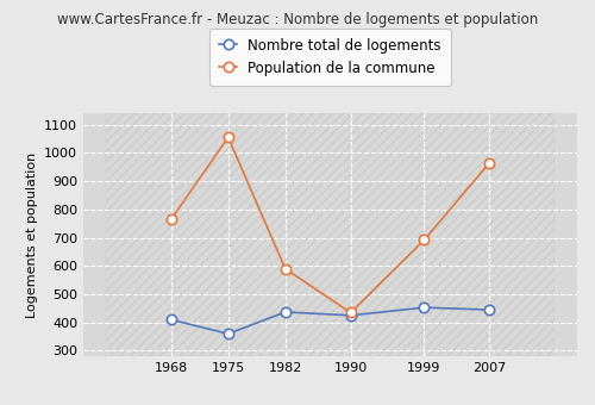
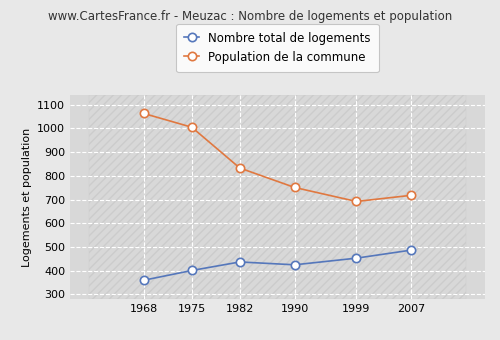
Nombre total de logements/1968: 410 -> 360
Population de la commune/1968: 765 -> 1063
Nombre total de logements/1975: 360 -> 401
Population de la commune/1975: 1055 -> 1005
Population de la commune/1982: 590 -> 833
Population de la commune/1990: 435 -> 751
Nombre total de logements/2007: 445 -> 487
Population de la commune/2007: 965 -> 718
